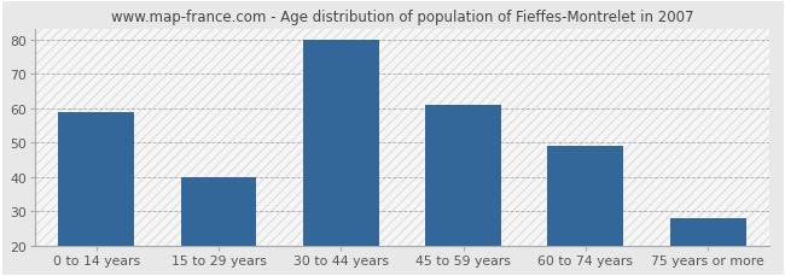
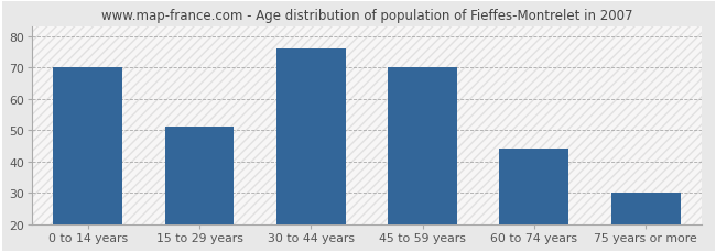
0 to 14 years: 59 -> 70
15 to 29 years: 40 -> 51
30 to 44 years: 80 -> 76
45 to 59 years: 61 -> 70
60 to 74 years: 49 -> 44
75 years or more: 28 -> 30
